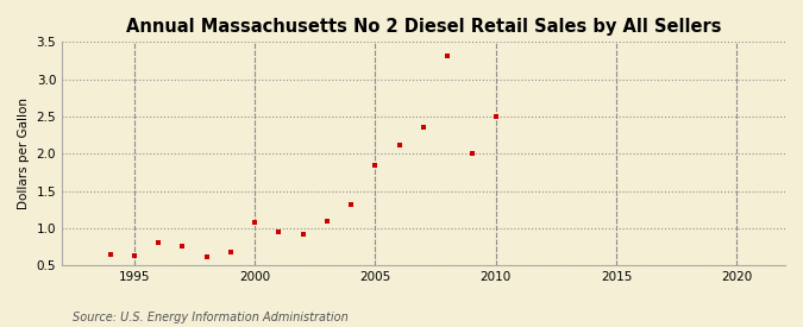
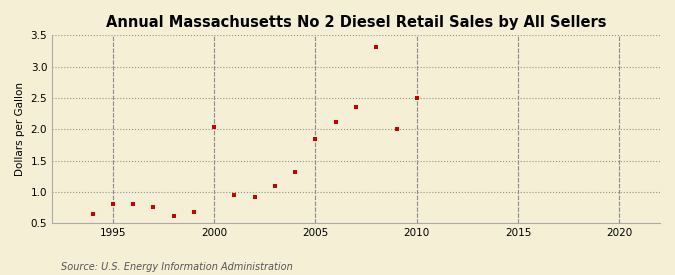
1995: 0.63 -> 0.80
2000: 1.07 -> 2.04
